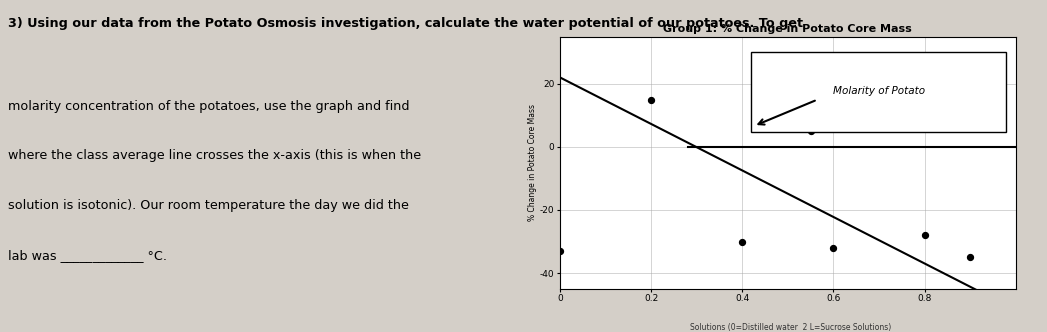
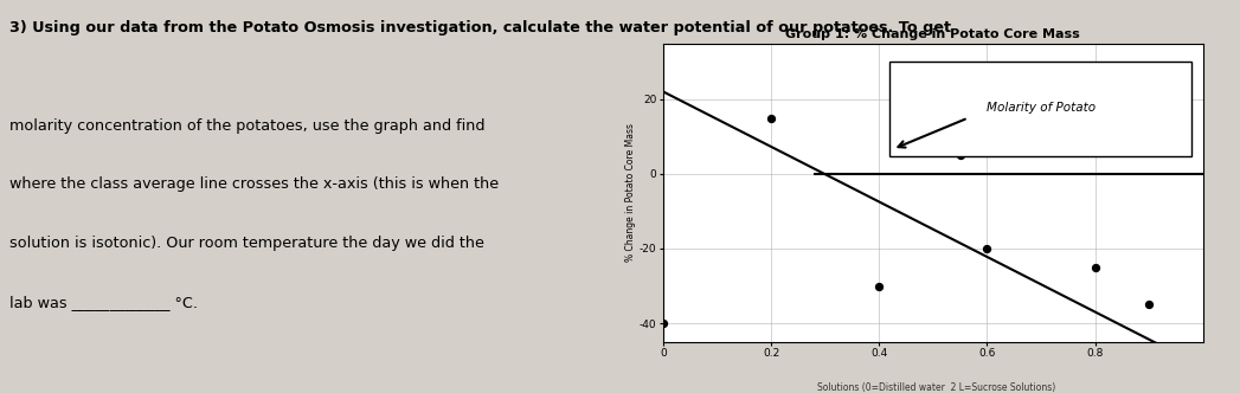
0: -33 -> -40
0.6: -32 -> -20
0.8: -28 -> -25
